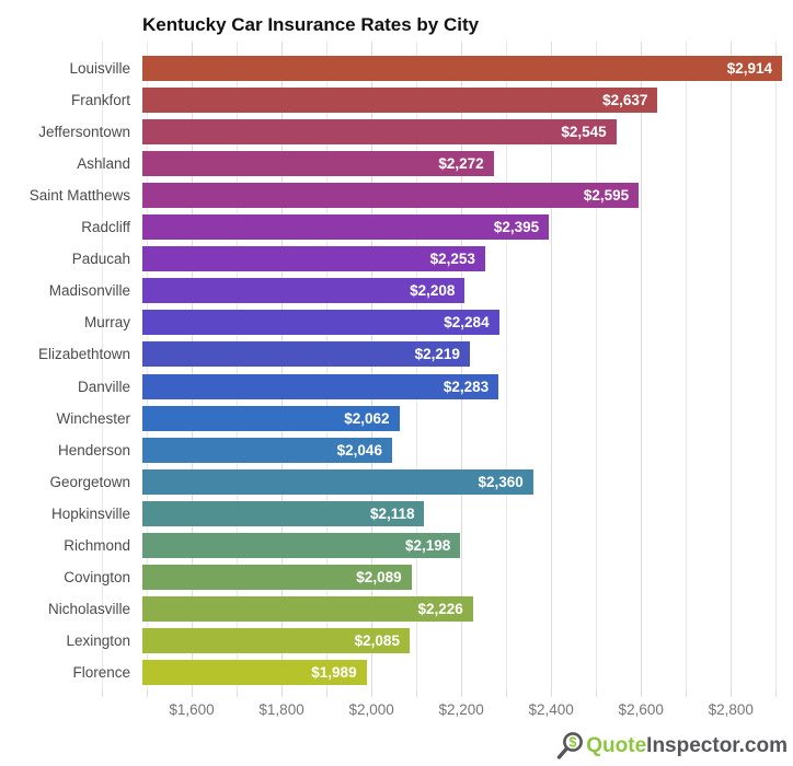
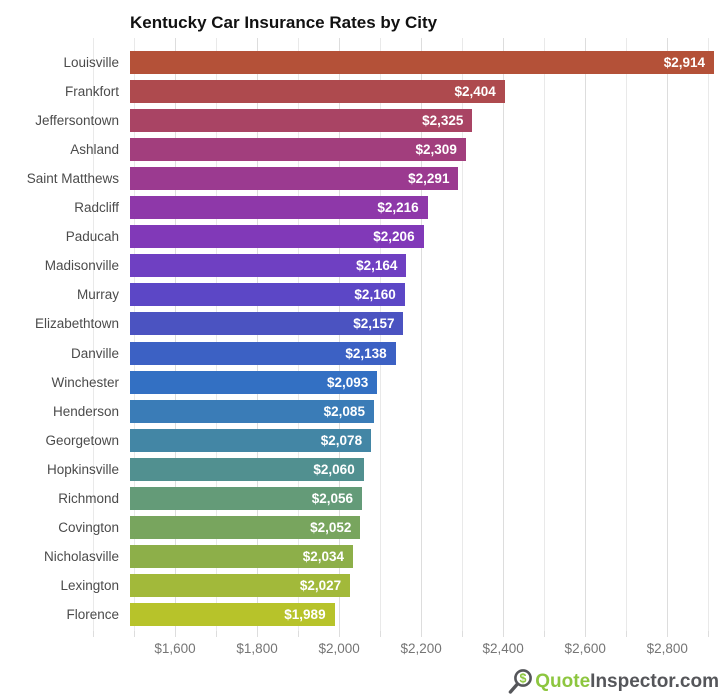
Frankfort: $2,637 -> $2,404
Jeffersontown: $2,545 -> $2,325
Ashland: $2,272 -> $2,309
Saint Matthews: $2,595 -> $2,291
Radcliff: $2,395 -> $2,216
Paducah: $2,253 -> $2,206
Madisonville: $2,208 -> $2,164
Murray: $2,284 -> $2,160
Elizabethtown: $2,219 -> $2,157
Danville: $2,283 -> $2,138
Winchester: $2,062 -> $2,093
Henderson: $2,046 -> $2,085
Georgetown: $2,360 -> $2,078
Hopkinsville: $2,118 -> $2,060
Richmond: $2,198 -> $2,056
Covington: $2,089 -> $2,052
Nicholasville: $2,226 -> $2,034
Lexington: $2,085 -> $2,027
